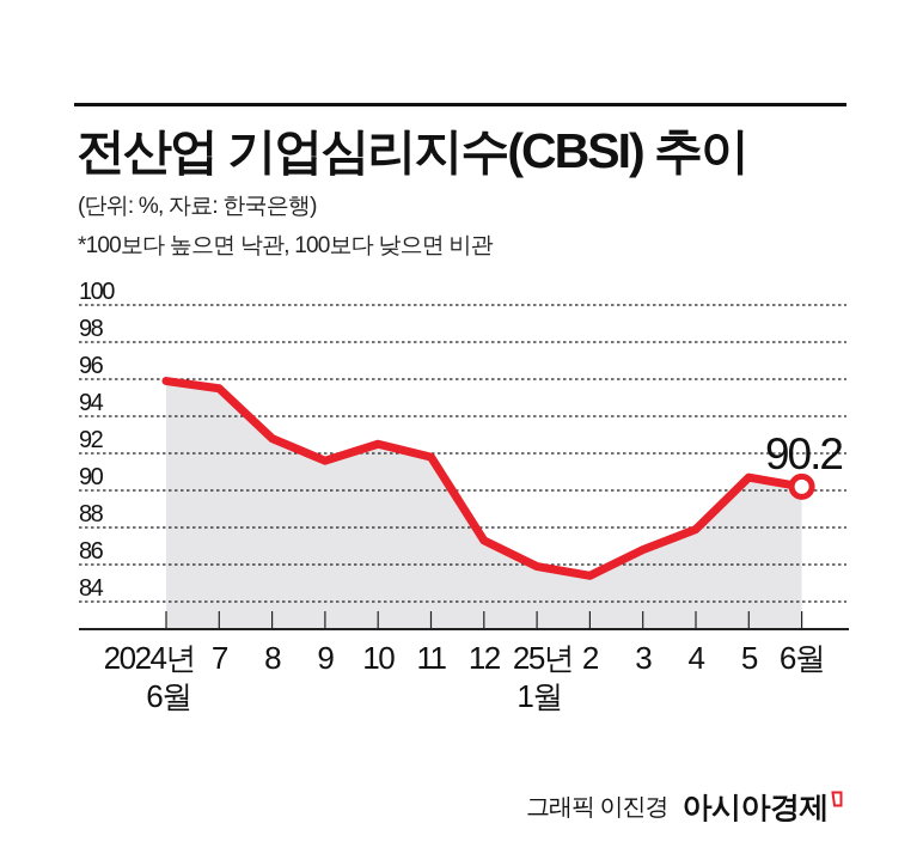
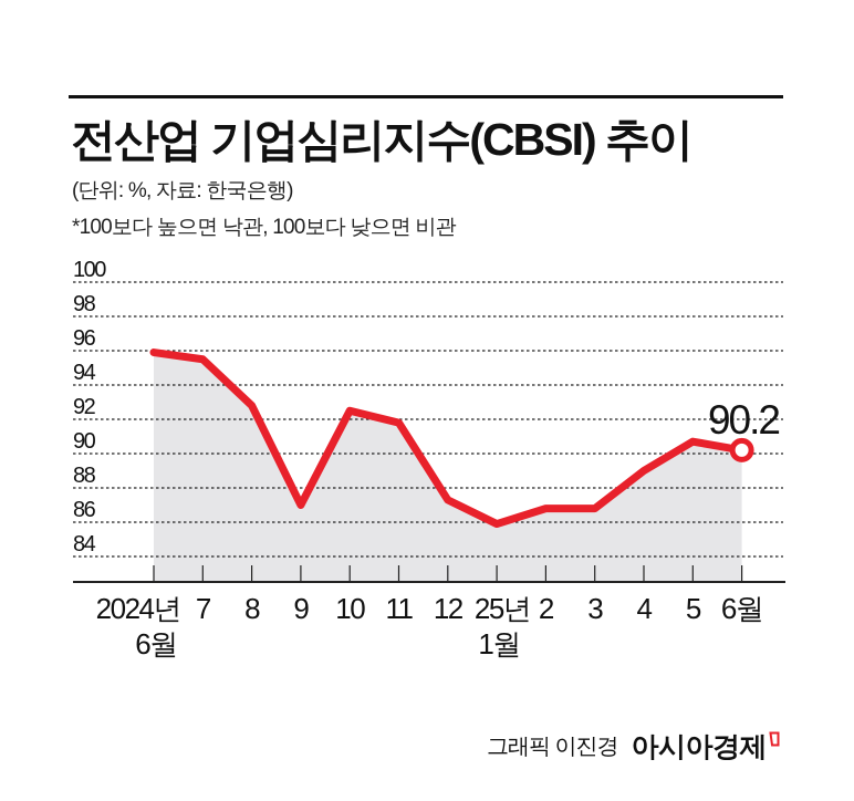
9: 91.6 -> 87.0
2: 85.4 -> 86.8
4: 87.9 -> 89.0
